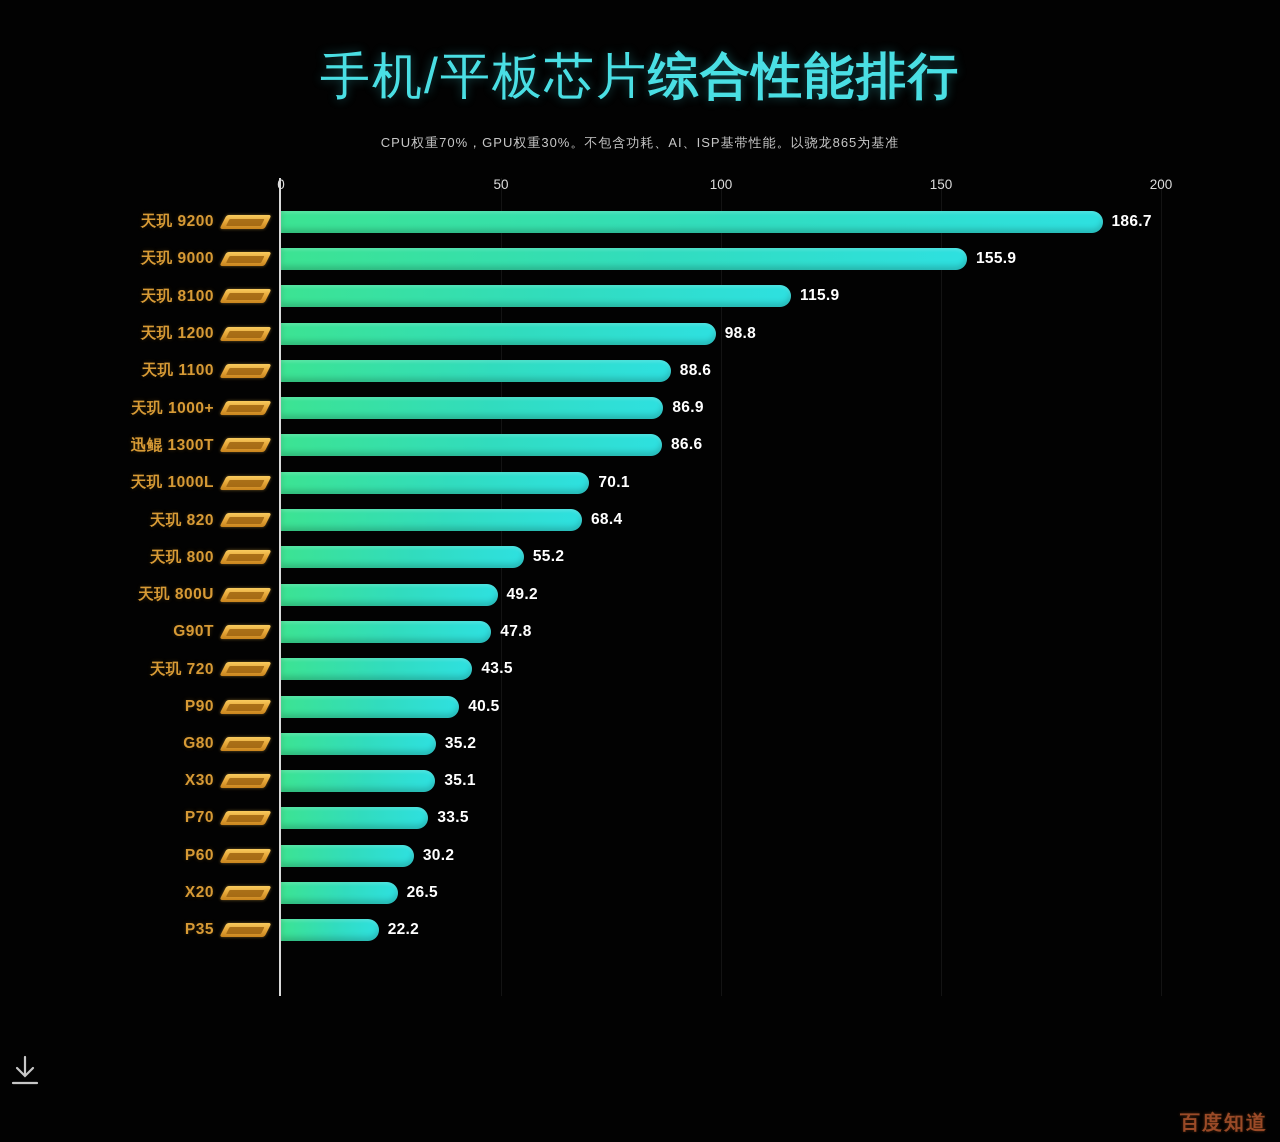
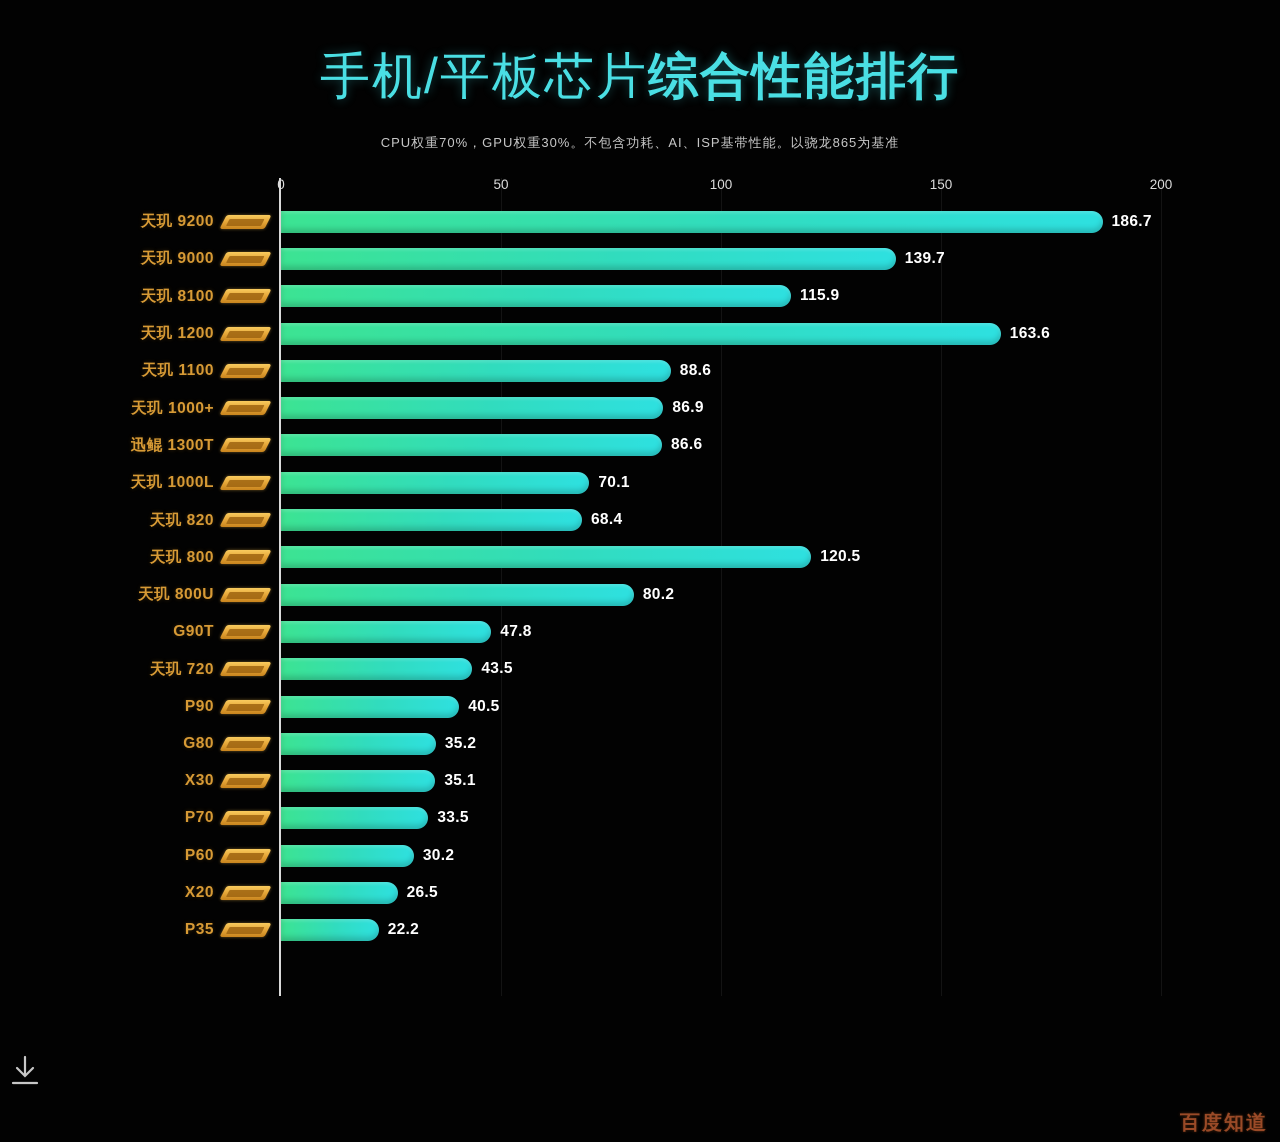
天玑 9000: 155.9 -> 139.7
天玑 1200: 98.8 -> 163.6
天玑 800: 55.2 -> 120.5
天玑 800U: 49.2 -> 80.2
